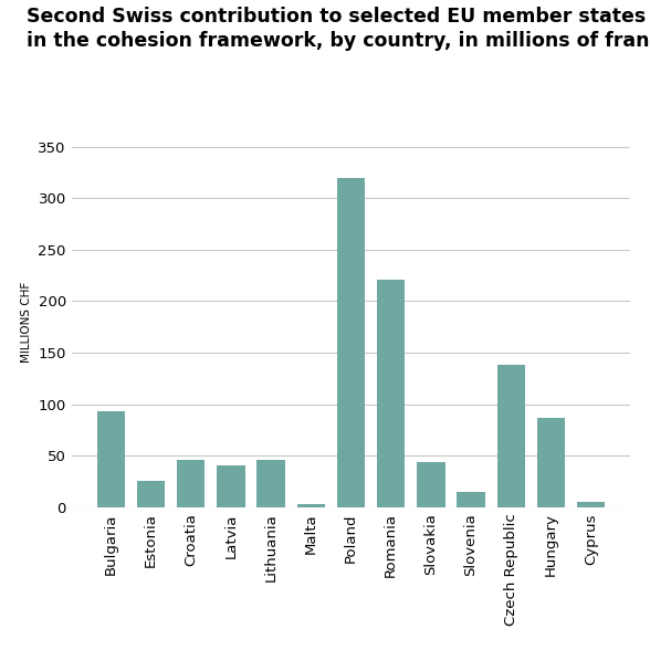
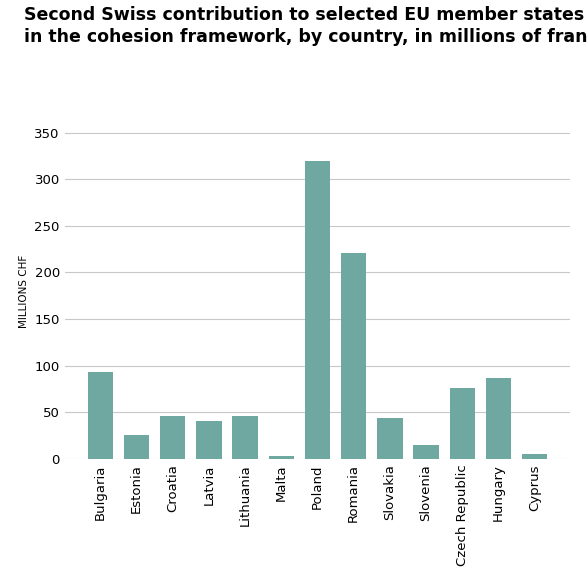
Czech Republic: 138 -> 76
